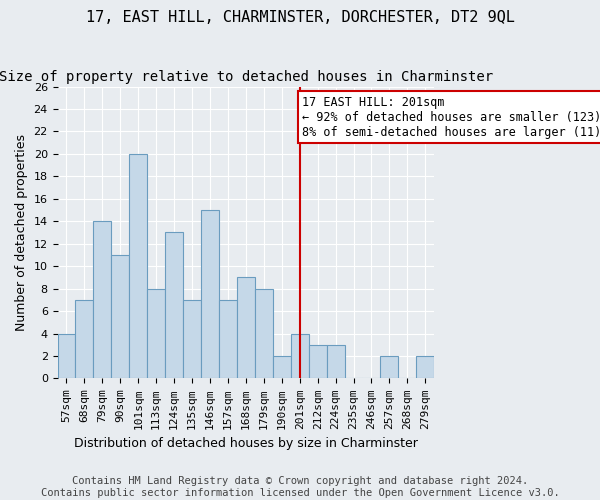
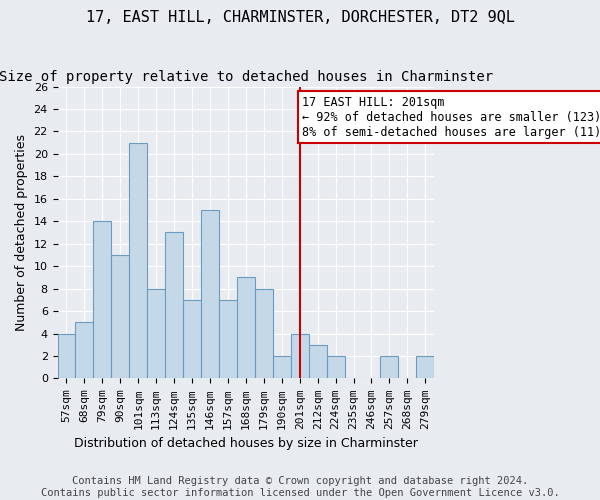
68sqm: 7 -> 5
101sqm: 20 -> 21
224sqm: 3 -> 2
